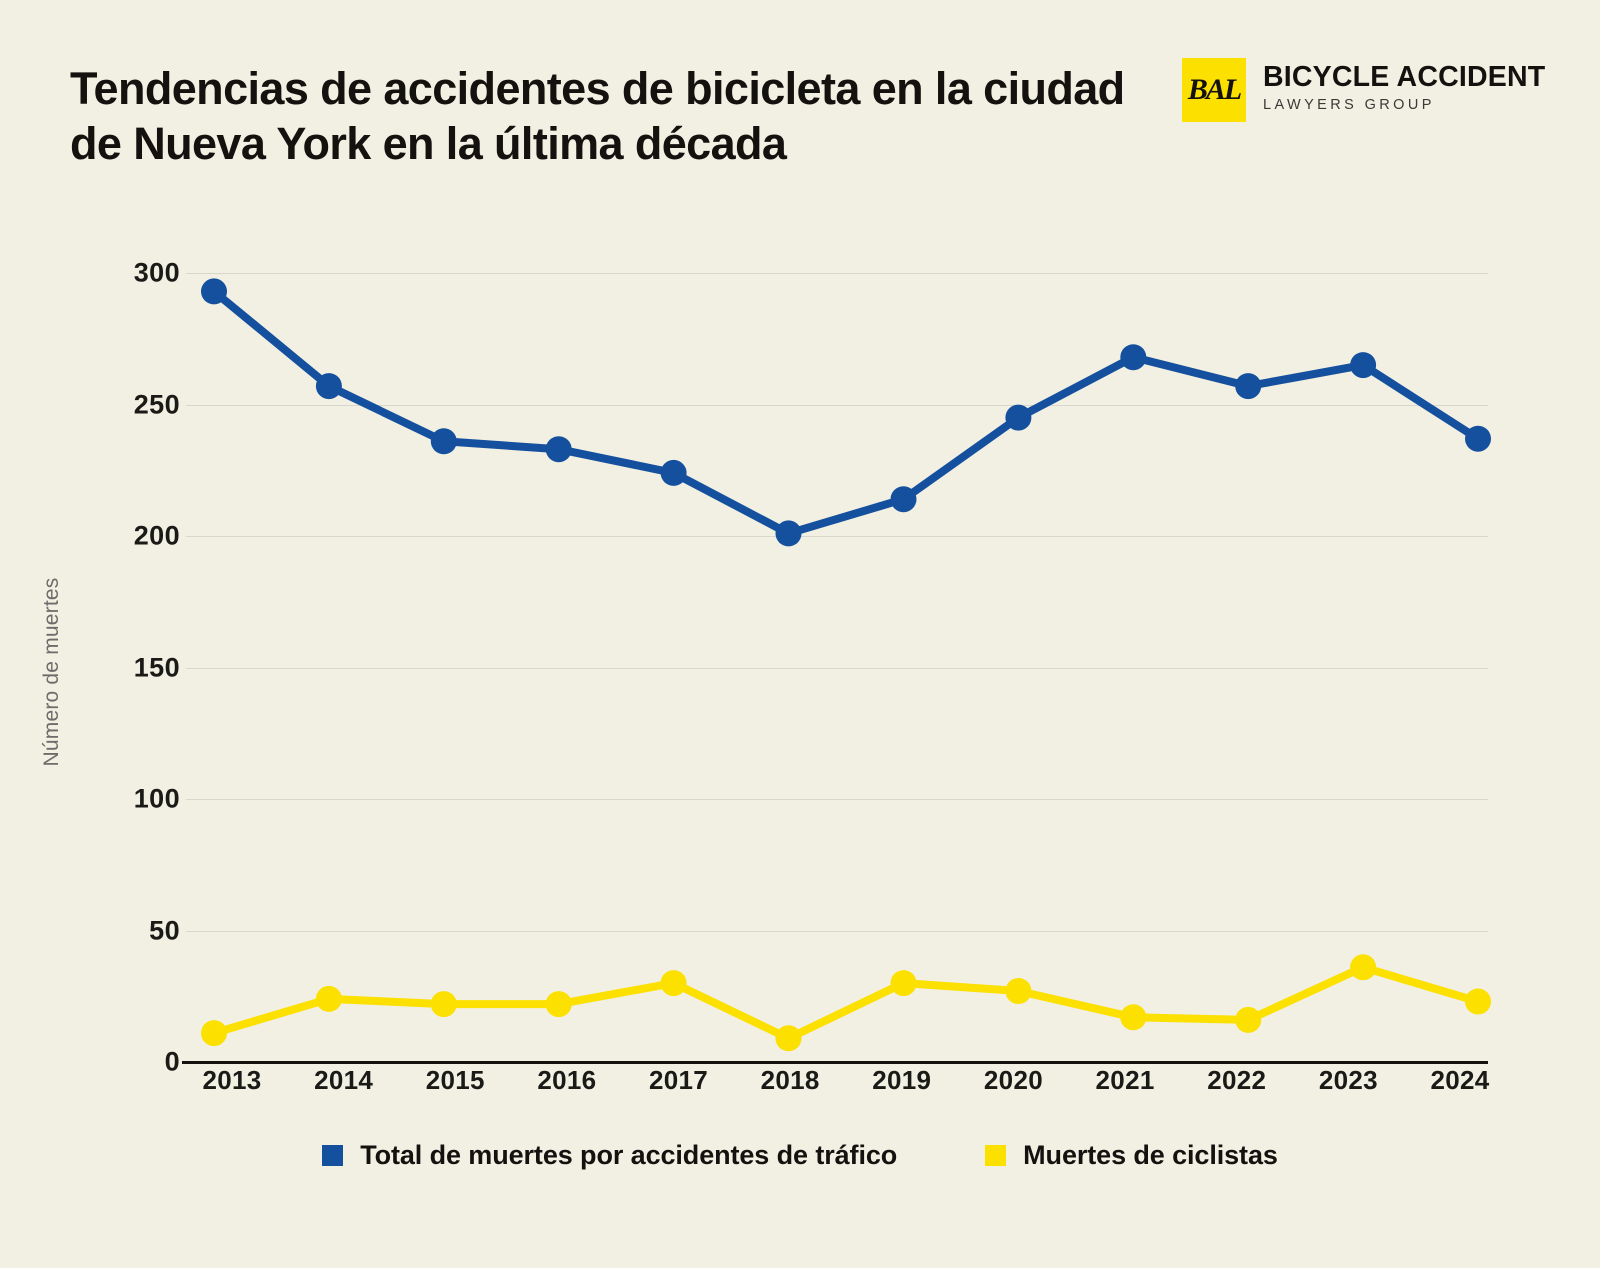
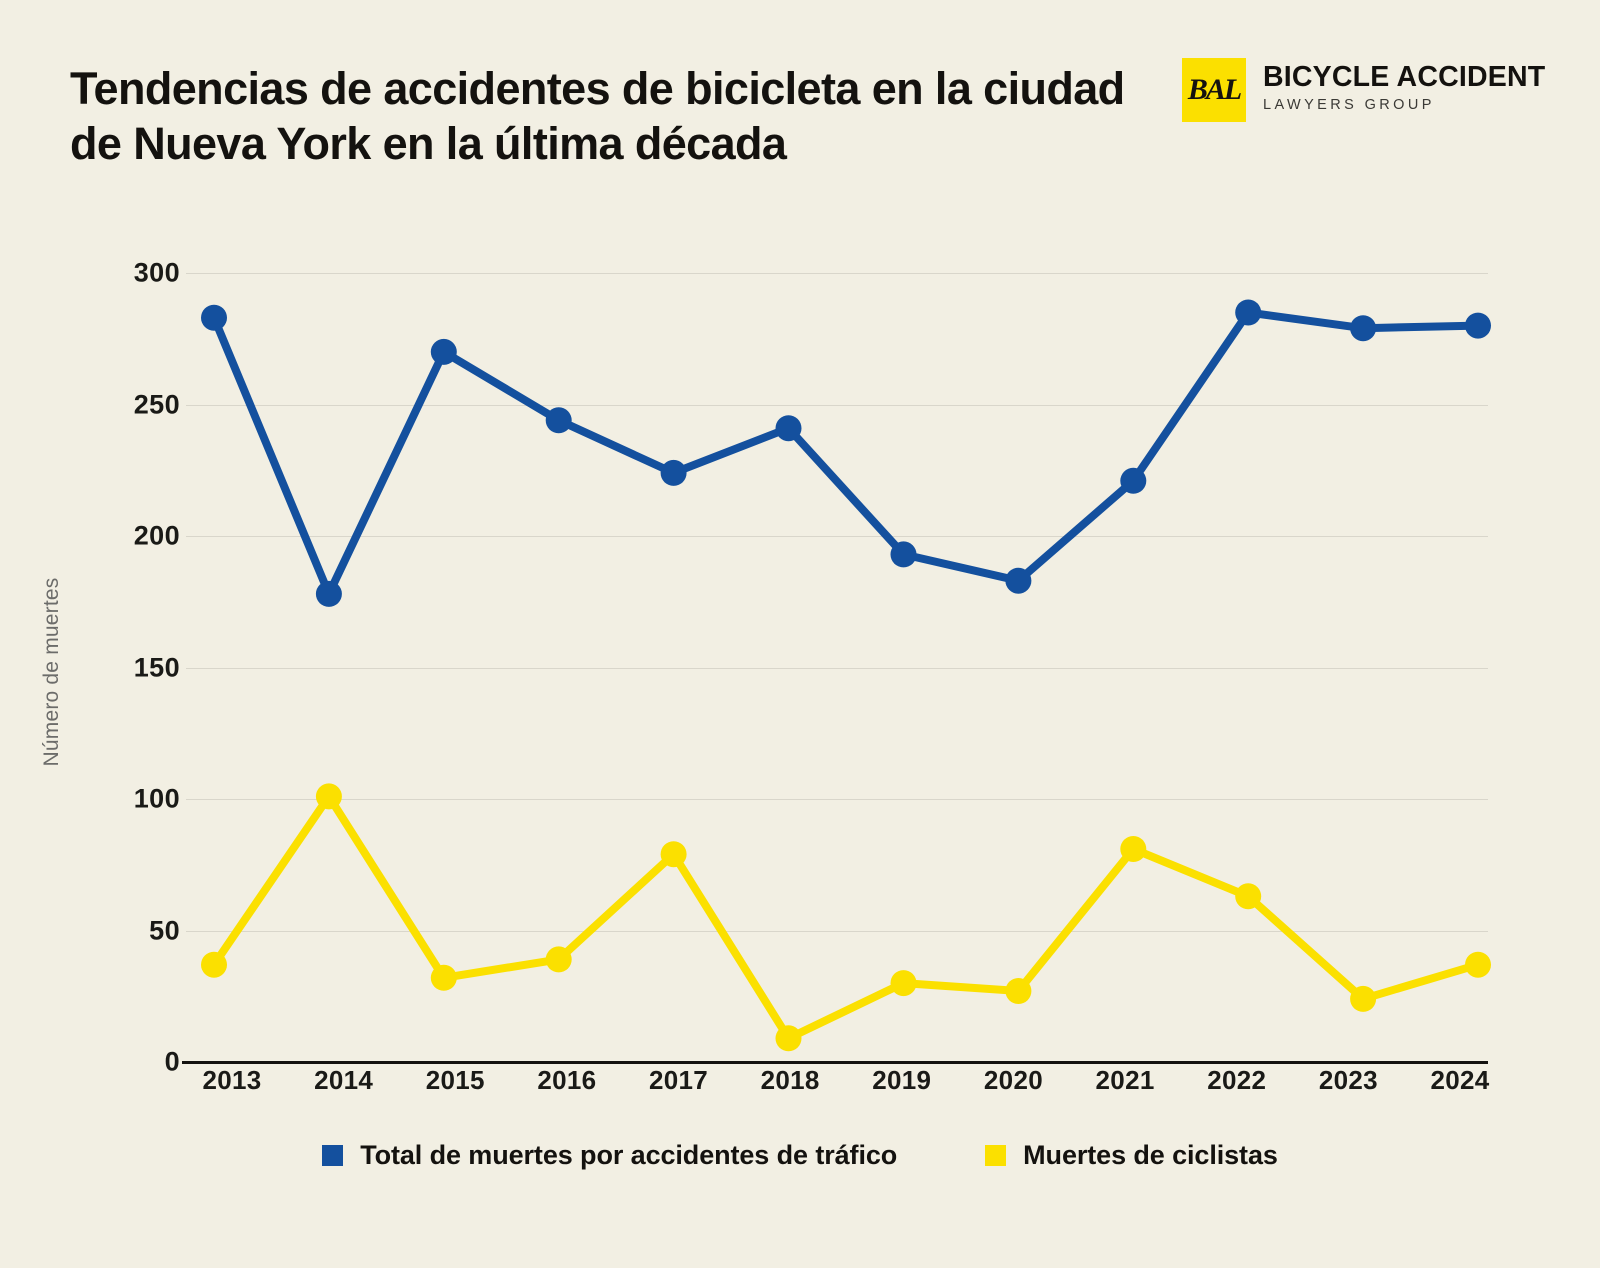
Total de muertes por accidentes de tráfico/2013: 293 -> 283
Muertes de ciclistas/2013: 11 -> 37
Total de muertes por accidentes de tráfico/2014: 257 -> 178
Muertes de ciclistas/2014: 24 -> 101
Total de muertes por accidentes de tráfico/2015: 236 -> 270
Muertes de ciclistas/2015: 22 -> 32
Total de muertes por accidentes de tráfico/2016: 233 -> 244
Muertes de ciclistas/2016: 22 -> 39
Muertes de ciclistas/2017: 30 -> 79
Total de muertes por accidentes de tráfico/2018: 201 -> 241
Total de muertes por accidentes de tráfico/2019: 214 -> 193
Total de muertes por accidentes de tráfico/2020: 245 -> 183
Total de muertes por accidentes de tráfico/2021: 268 -> 221
Muertes de ciclistas/2021: 17 -> 81
Total de muertes por accidentes de tráfico/2022: 257 -> 285
Muertes de ciclistas/2022: 16 -> 63
Total de muertes por accidentes de tráfico/2023: 265 -> 279
Muertes de ciclistas/2023: 36 -> 24
Total de muertes por accidentes de tráfico/2024: 237 -> 280
Muertes de ciclistas/2024: 23 -> 37
